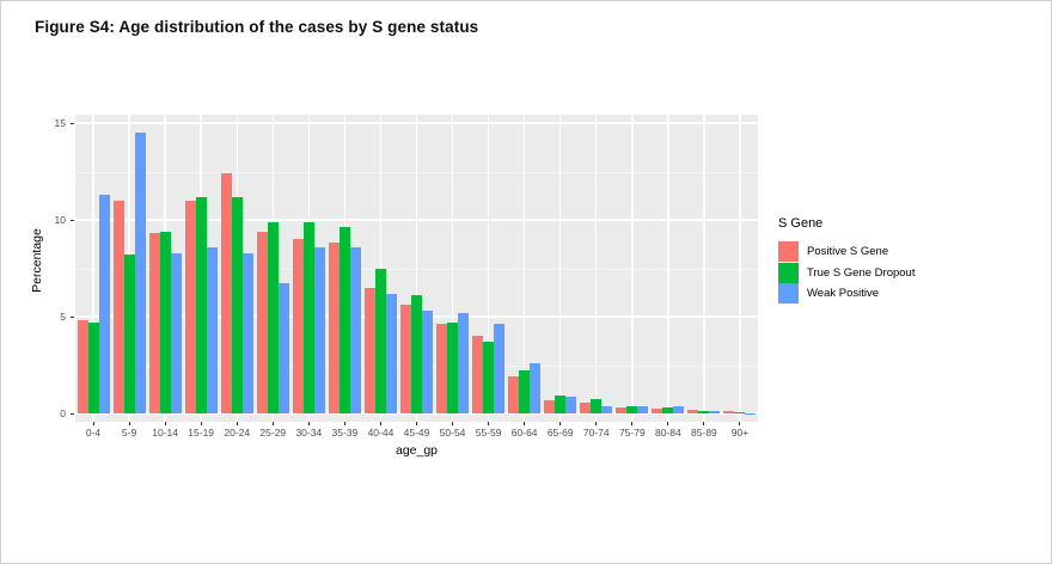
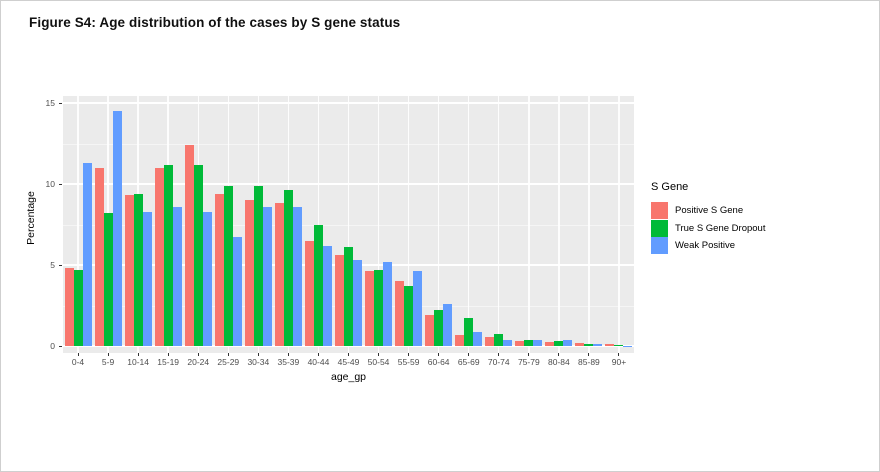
True S Gene Dropout/65-69: 0.9 -> 1.7
